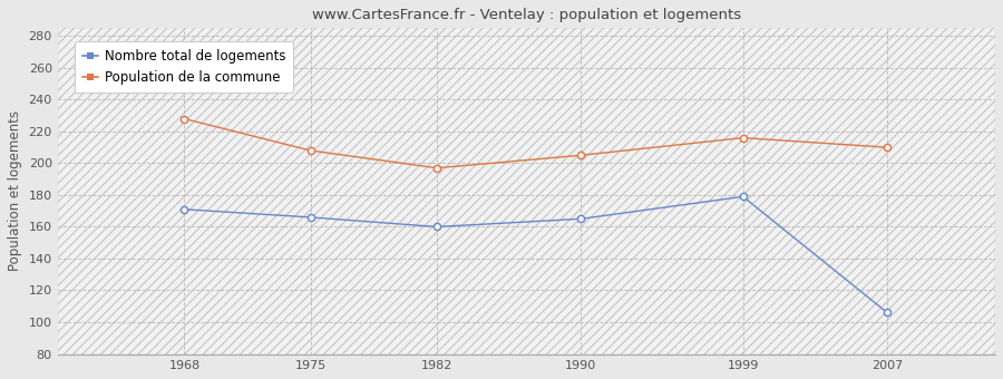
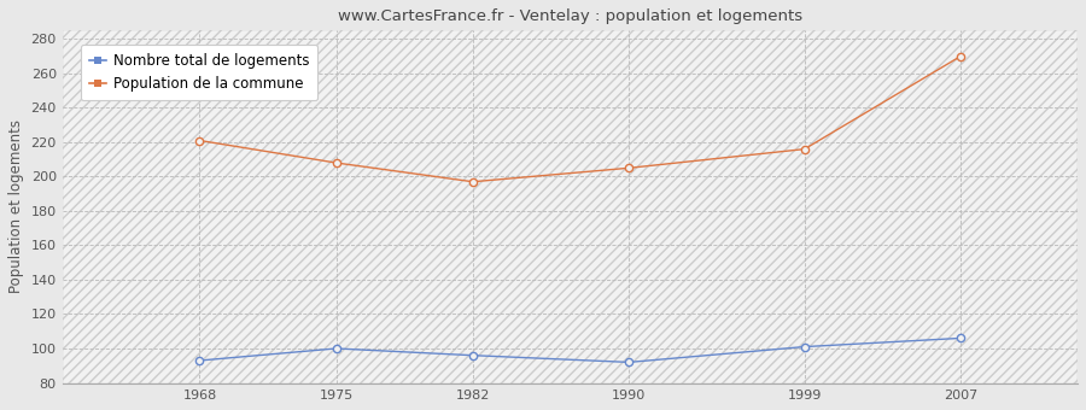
Nombre total de logements/1968: 171 -> 93
Population de la commune/1968: 228 -> 221
Nombre total de logements/1975: 166 -> 100
Nombre total de logements/1982: 160 -> 96
Nombre total de logements/1990: 165 -> 92
Nombre total de logements/1999: 179 -> 101
Population de la commune/2007: 210 -> 270
